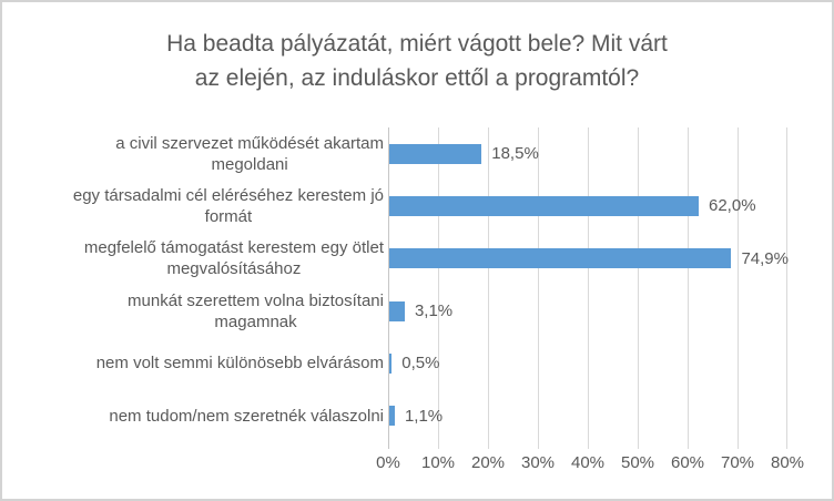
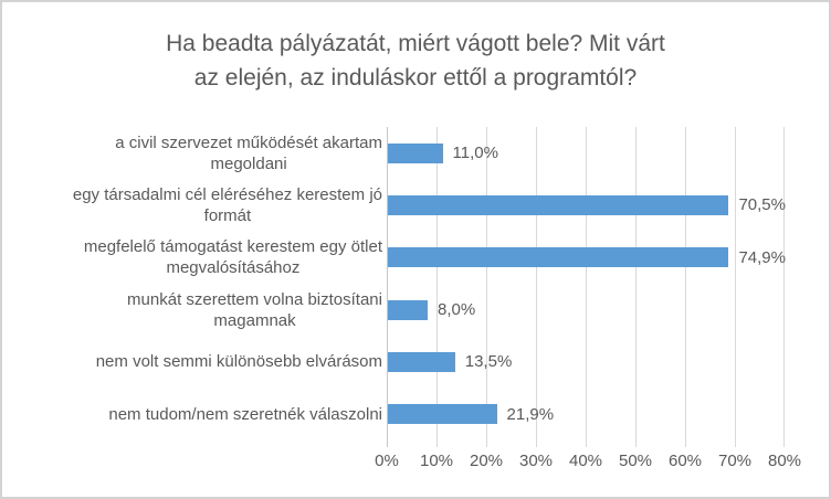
a civil szervezet működését akartam megoldani: 18,5% -> 11,0%
egy társadalmi cél eléréséhez kerestem jó formát: 62,0% -> 70,5%
munkát szerettem volna biztosítani magamnak: 3,1% -> 8,0%
nem volt semmi különösebb elvárásom: 0,5% -> 13,5%
nem tudom/nem szeretnék válaszolni: 1,1% -> 21,9%
